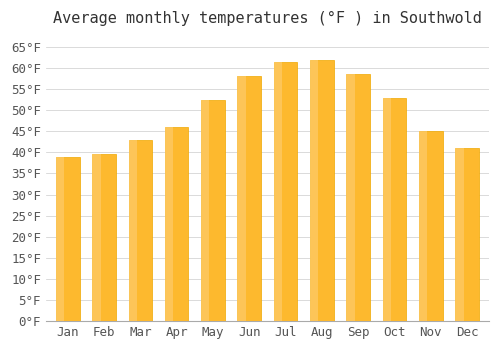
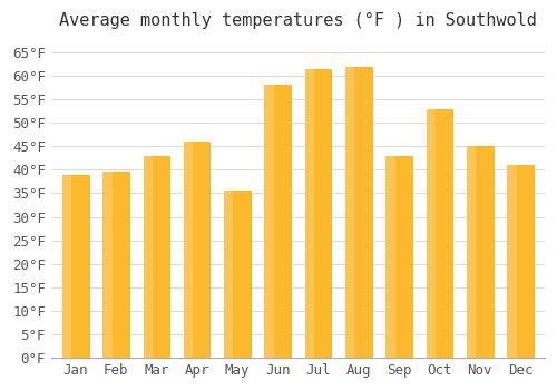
May: 52.5°F -> 35.5°F
Sep: 58.5°F -> 43.0°F
